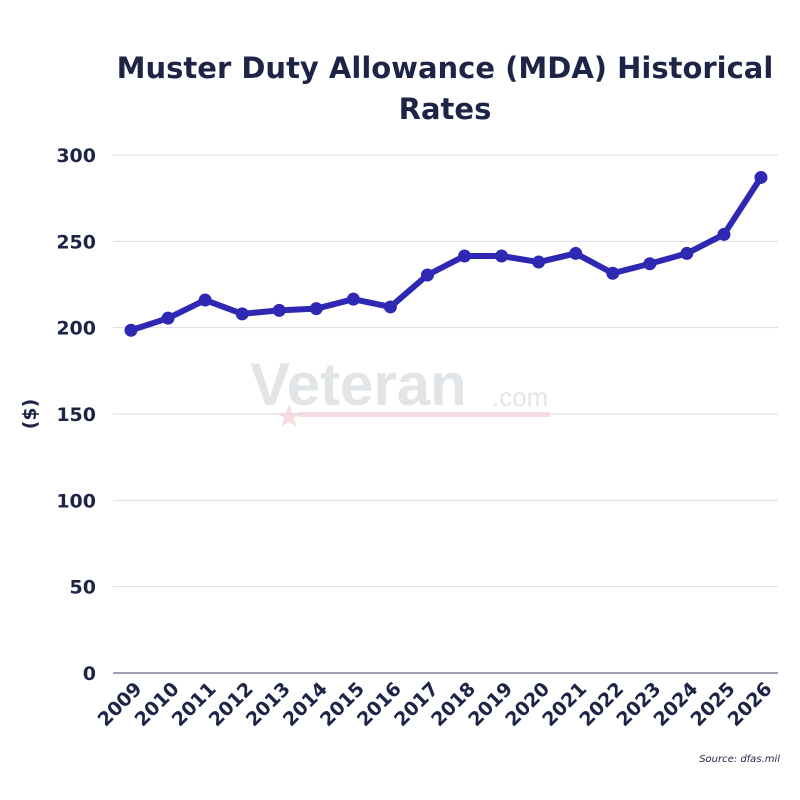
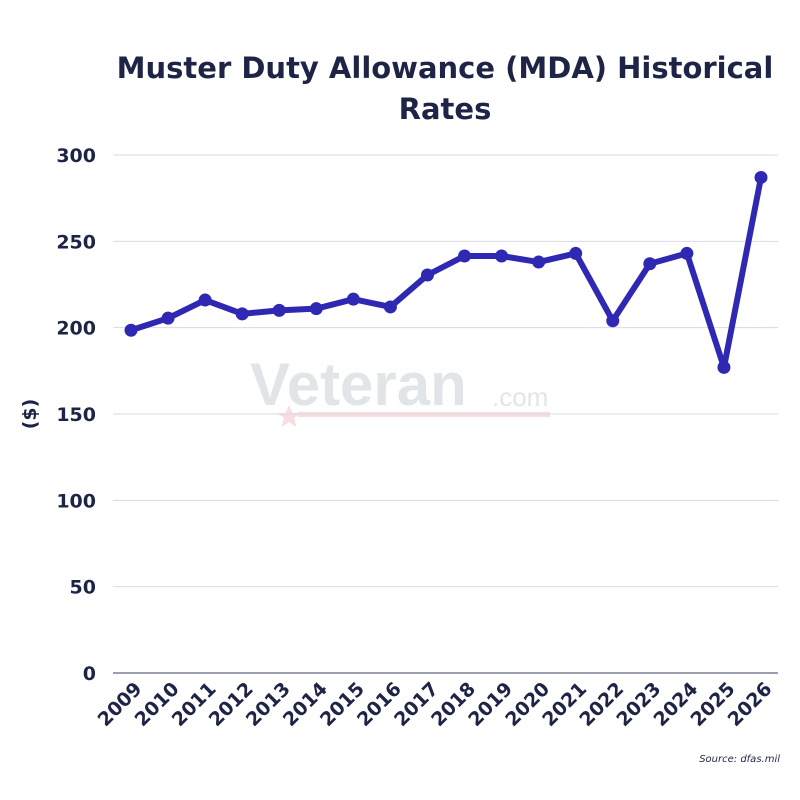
2022: 232 -> 204
2025: 254 -> 177
